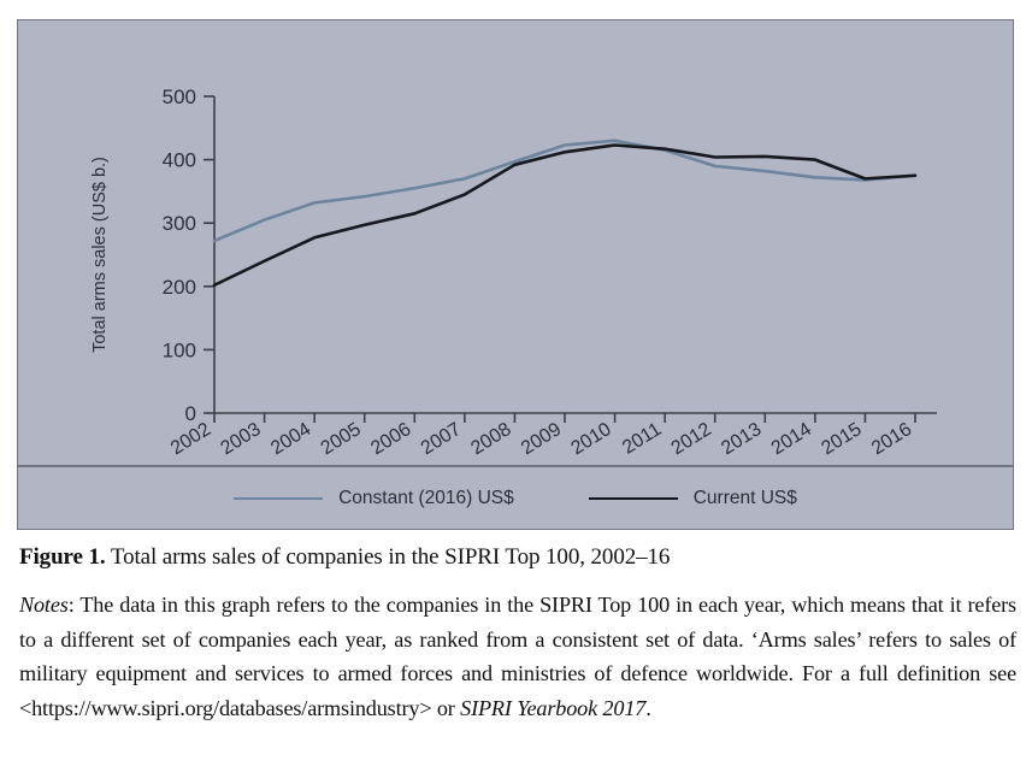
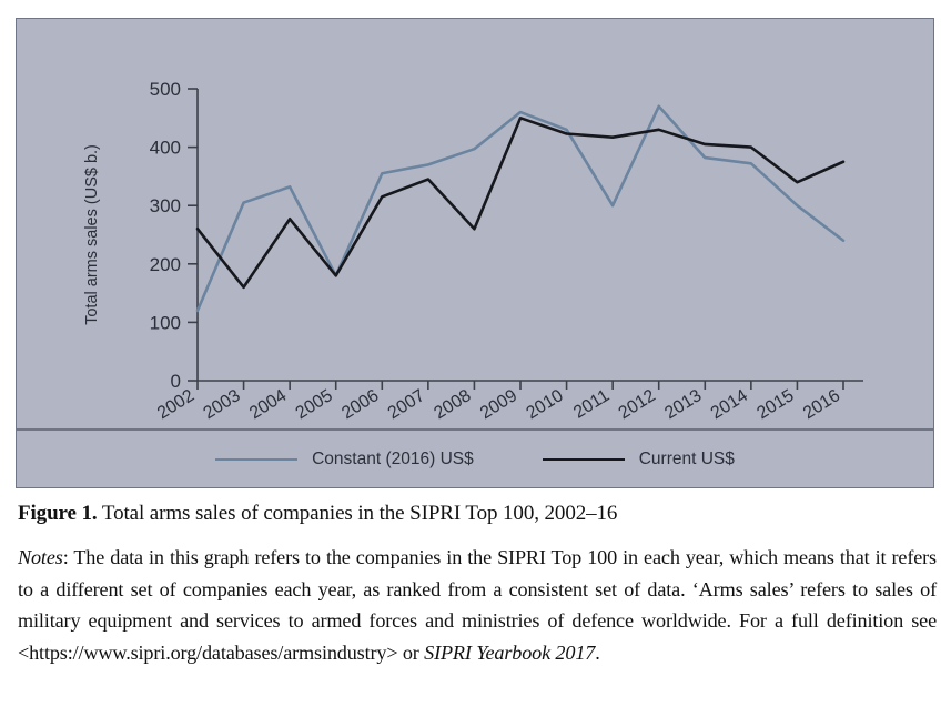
Constant (2016) US$/2002: 270 -> 120
Current US$/2002: 200 -> 260
Current US$/2003: 240 -> 160
Constant (2016) US$/2005: 340 -> 180
Current US$/2005: 300 -> 180
Current US$/2008: 390 -> 260
Constant (2016) US$/2009: 420 -> 460
Current US$/2009: 410 -> 450
Constant (2016) US$/2011: 420 -> 300
Constant (2016) US$/2012: 390 -> 470
Current US$/2012: 400 -> 430
Constant (2016) US$/2015: 370 -> 300
Current US$/2015: 370 -> 340
Constant (2016) US$/2016: 380 -> 240
